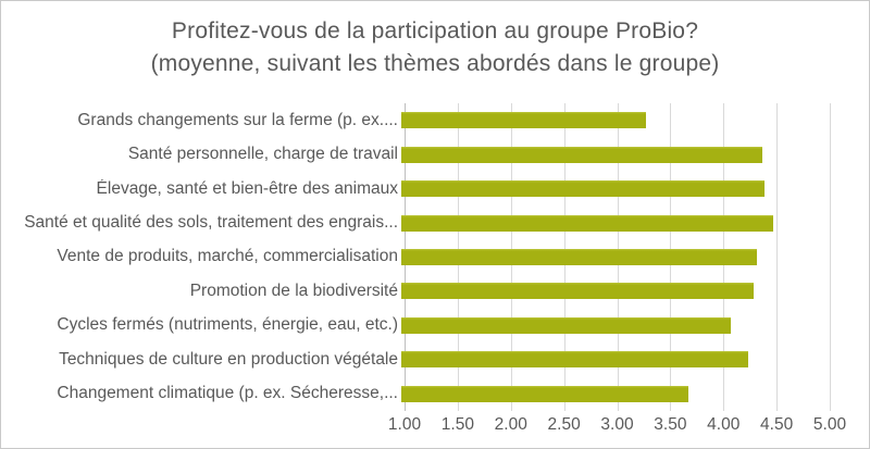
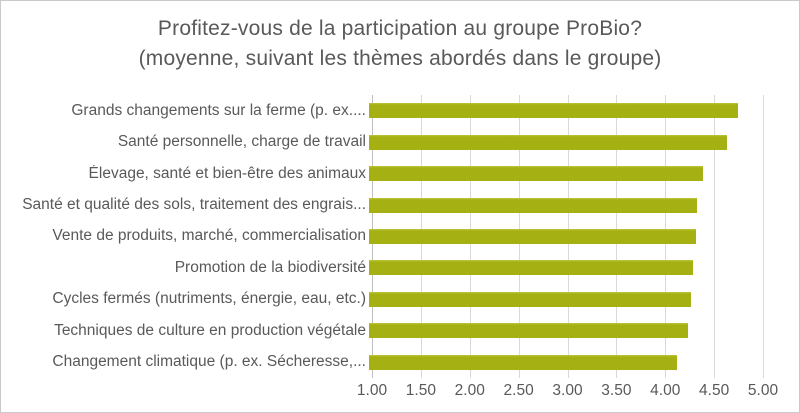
Grands changements sur la ferme (p. ex....: 3.3 -> 4.8
Santé personnelle, charge de travail: 4.4 -> 4.7
Santé et qualité des sols, traitement des engrais...: 4.5 -> 4.4
Cycles fermés (nutriments, énergie, eau, etc.): 4.1 -> 4.3
Changement climatique (p. ex. Sécheresse,...: 3.7 -> 4.2
